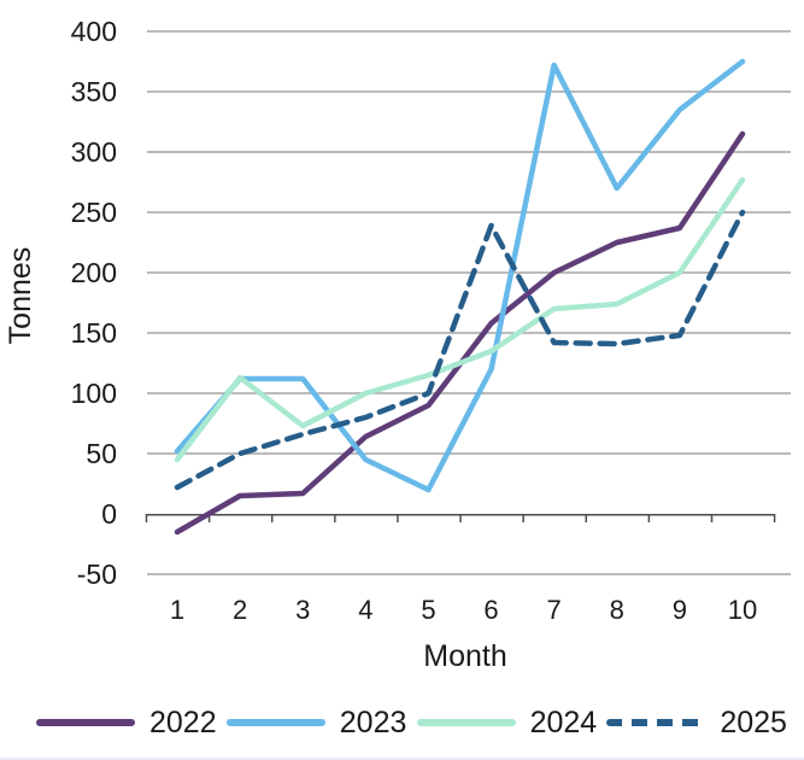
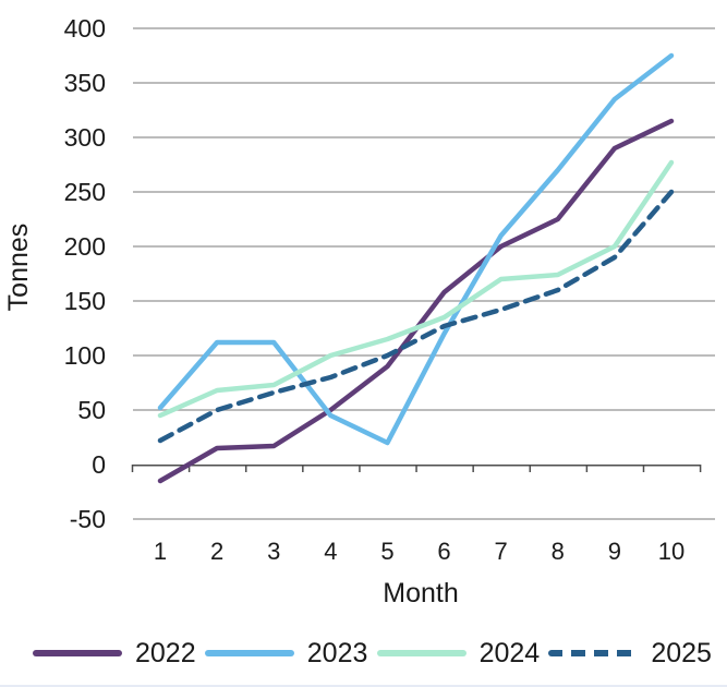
2024/2: 113 -> 68
2022/4: 64 -> 50
2025/6: 239 -> 127
2023/7: 372 -> 210
2025/8: 141 -> 160
2022/9: 237 -> 290
2025/9: 148 -> 190
